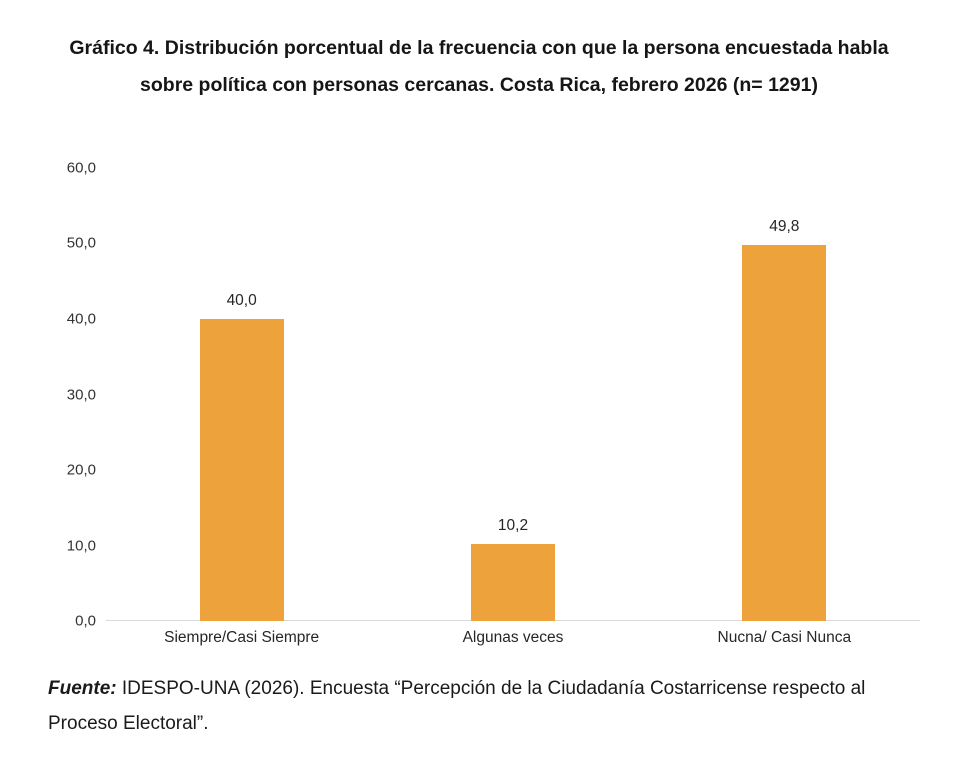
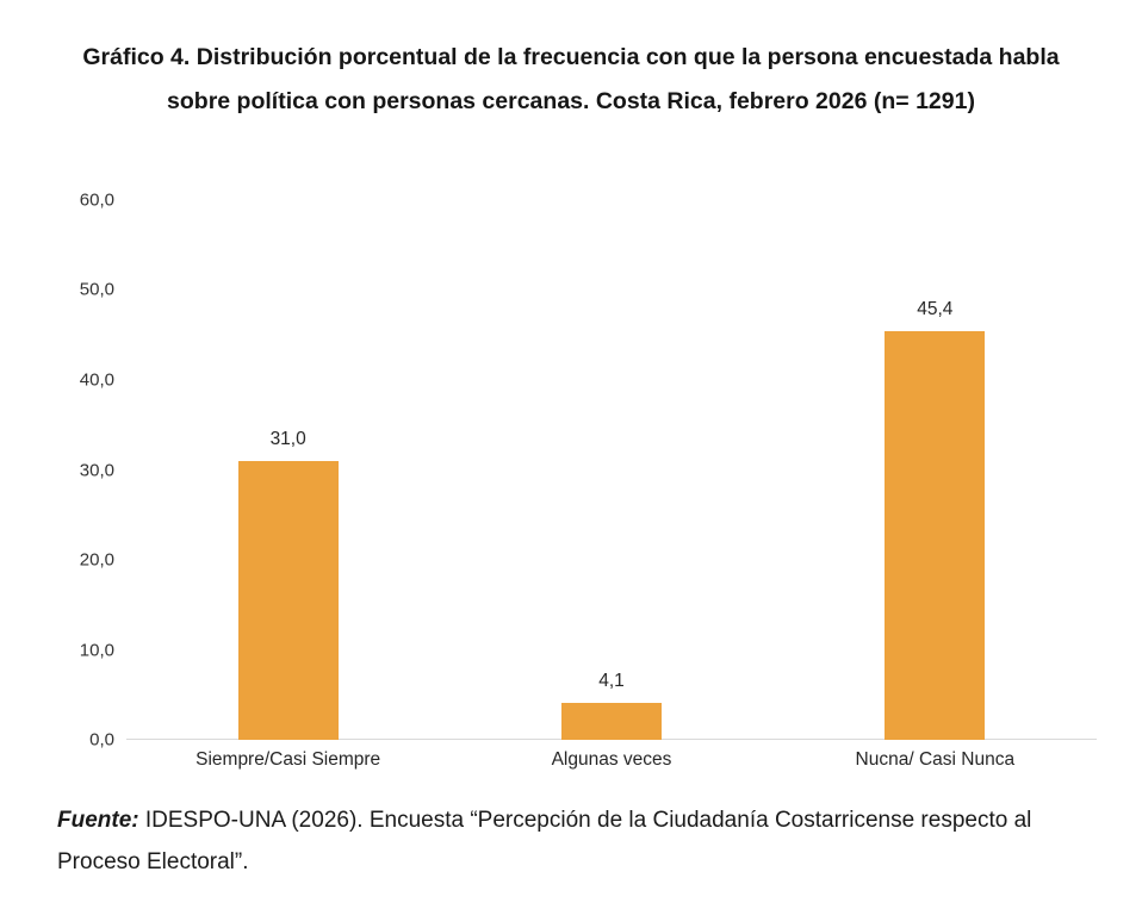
Siempre/Casi Siempre: 40,0 -> 31,0
Algunas veces: 10,2 -> 4,1
Nucna/ Casi Nunca: 49,8 -> 45,4
